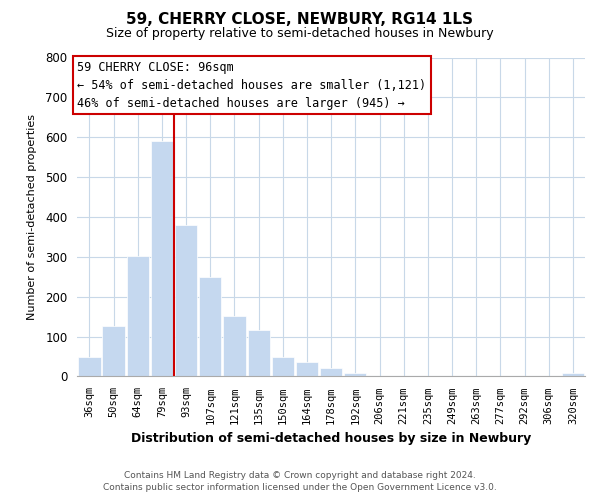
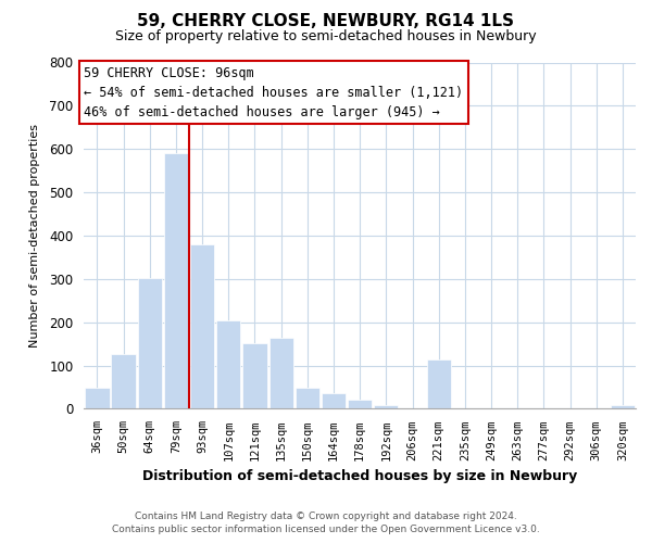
107sqm: 250 -> 205
135sqm: 116 -> 165
221sqm: 2 -> 115
